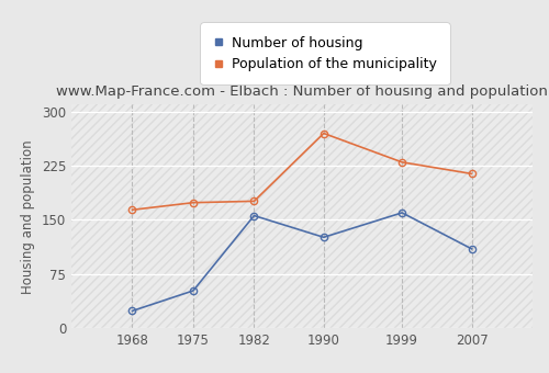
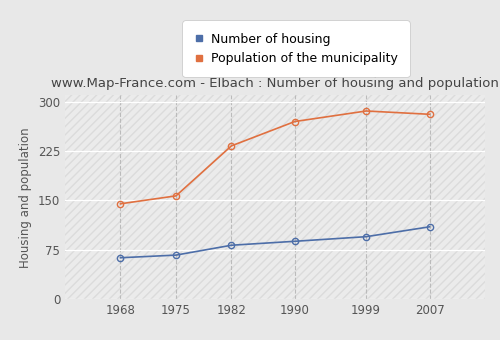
Number of housing/1968: 24 -> 63
Population of the municipality/1968: 164 -> 145
Number of housing/1975: 52 -> 67
Population of the municipality/1975: 174 -> 157
Number of housing/1982: 156 -> 82
Population of the municipality/1982: 176 -> 233
Number of housing/1990: 126 -> 88
Number of housing/1999: 160 -> 95
Population of the municipality/1999: 230 -> 286
Population of the municipality/2007: 214 -> 281
